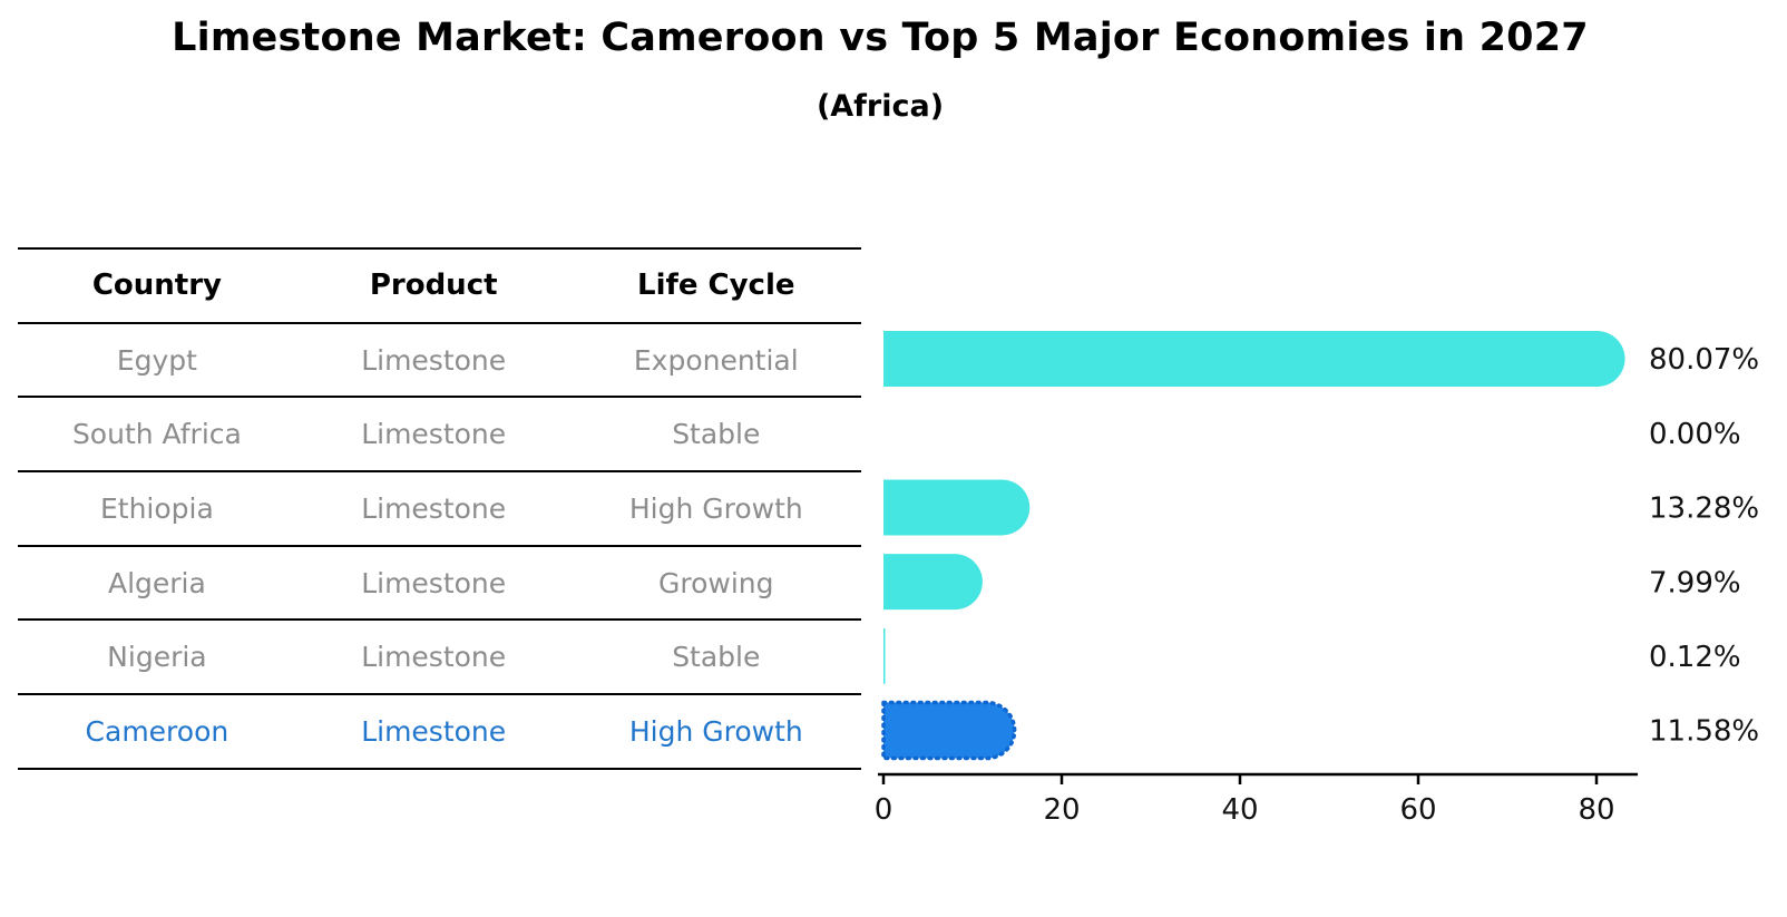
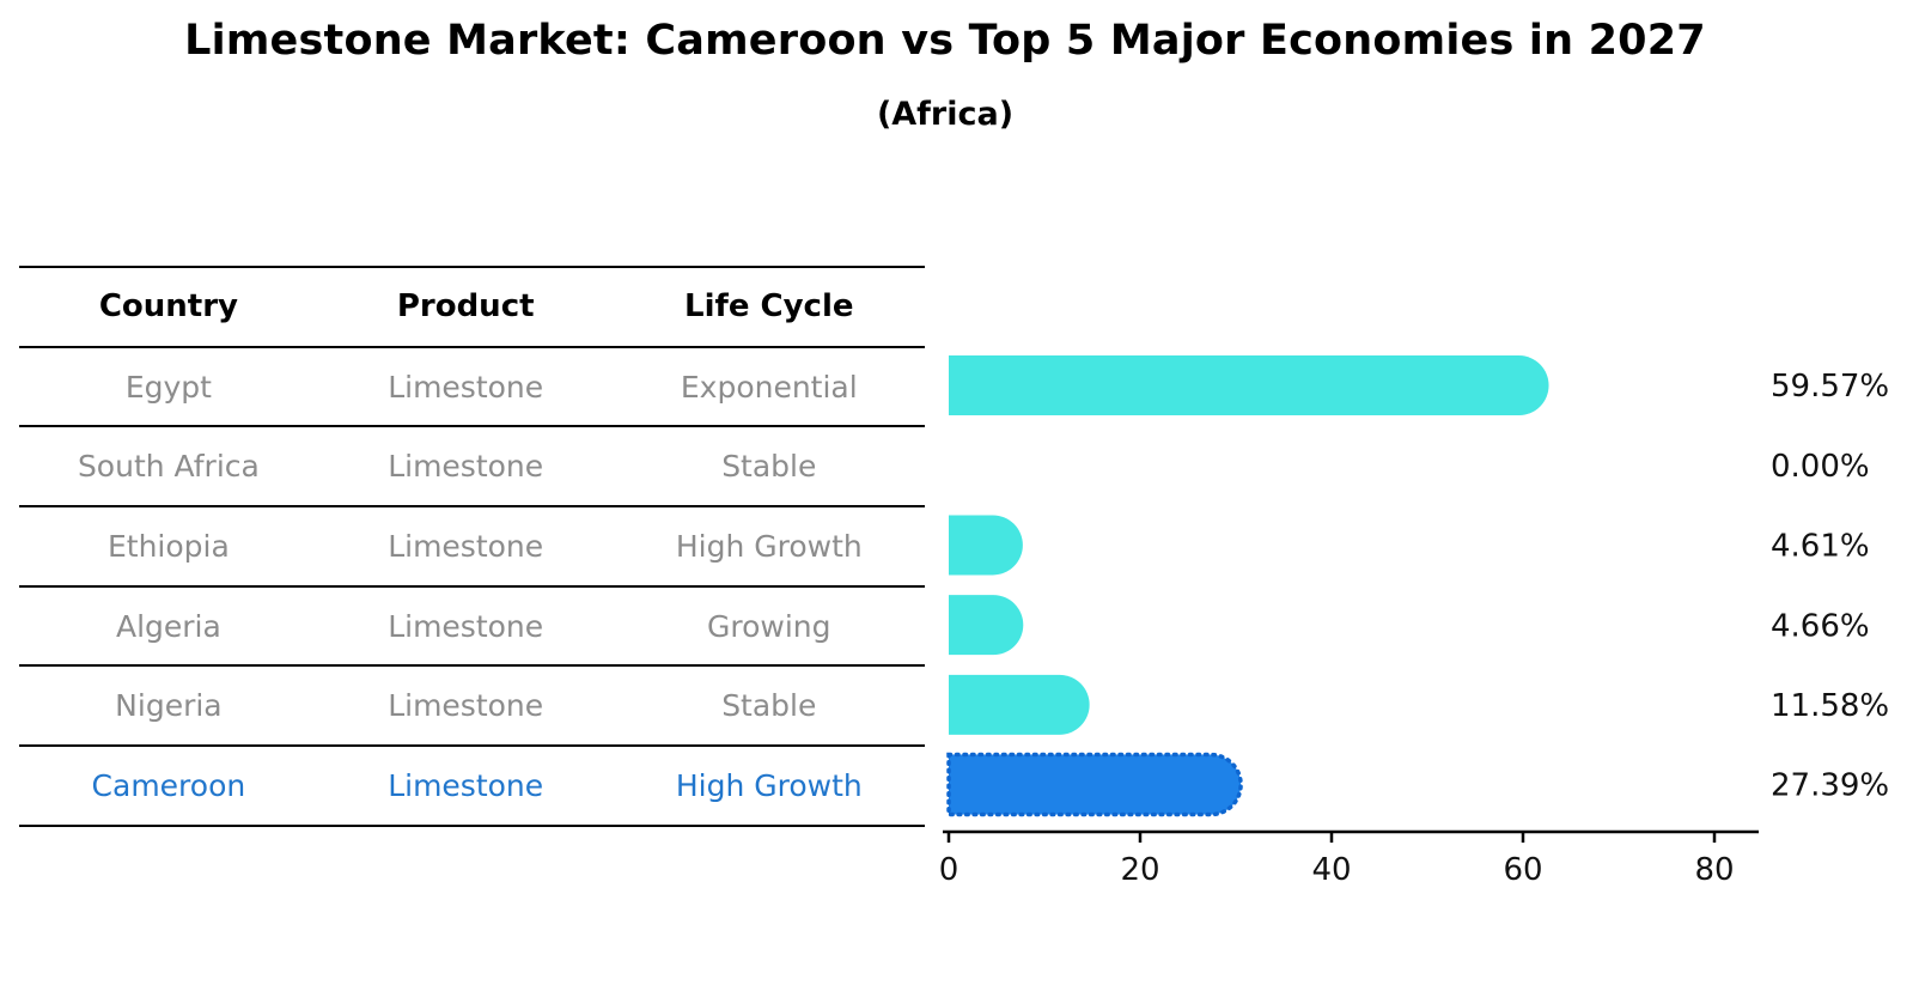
Egypt: 80.07% -> 59.57%
Ethiopia: 13.28% -> 4.61%
Algeria: 7.99% -> 4.66%
Nigeria: 0.12% -> 11.58%
Cameroon: 11.58% -> 27.39%
